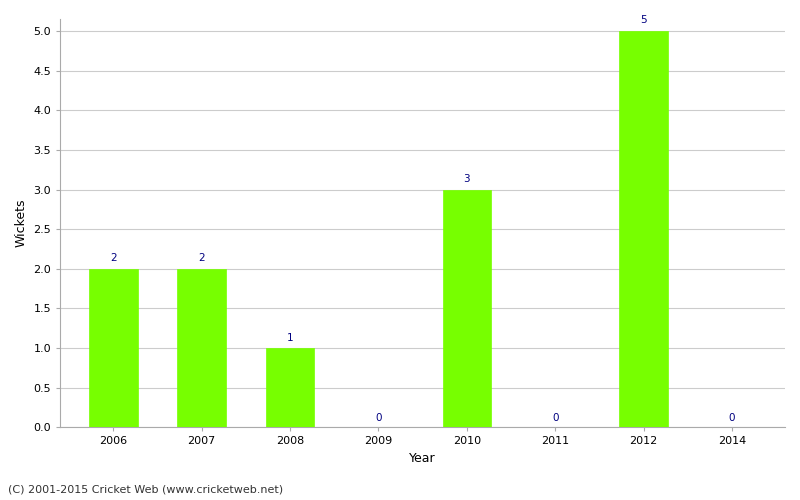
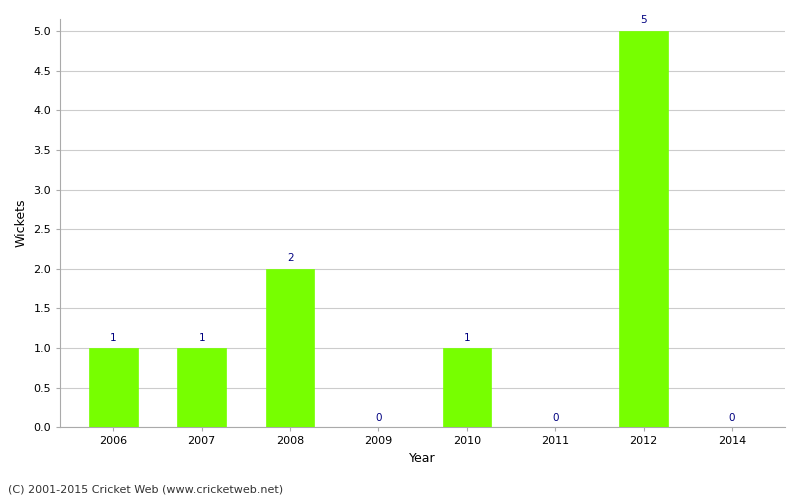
2006: 2 -> 1
2007: 2 -> 1
2008: 1 -> 2
2010: 3 -> 1
